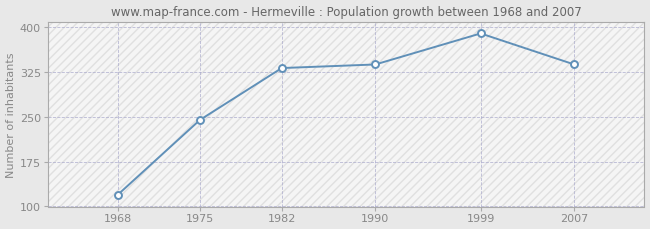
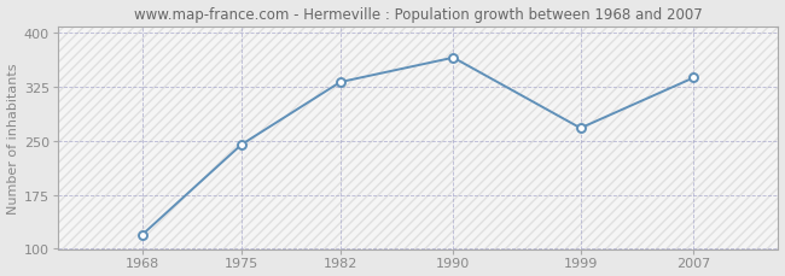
1990: 338 -> 366
1999: 390 -> 268
